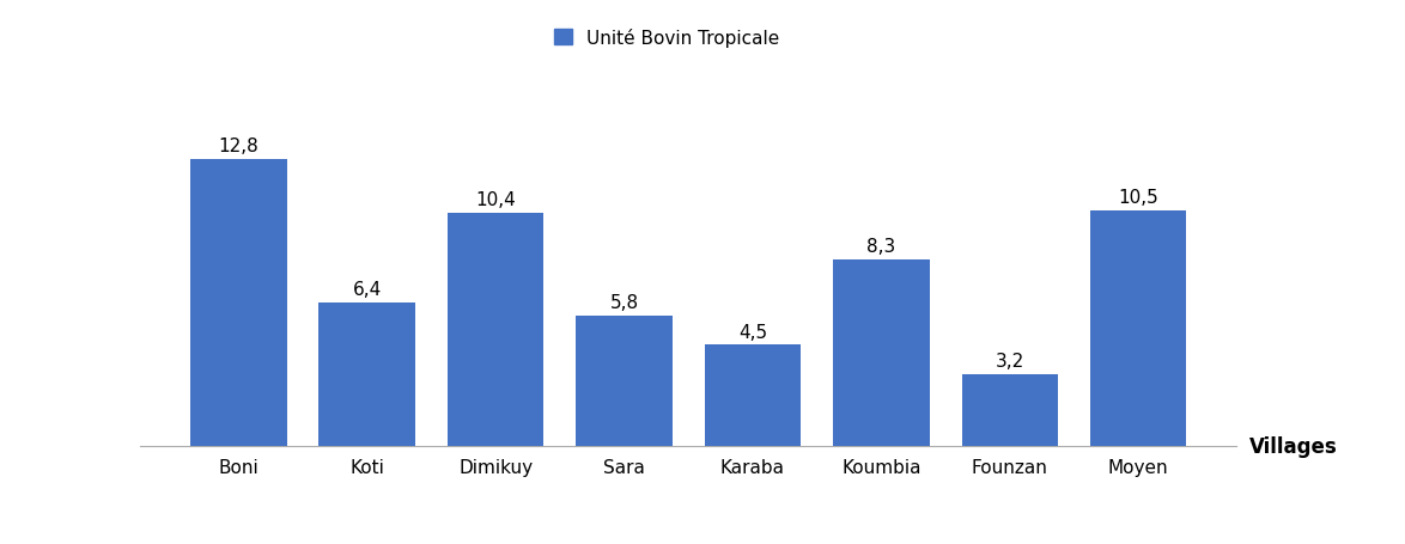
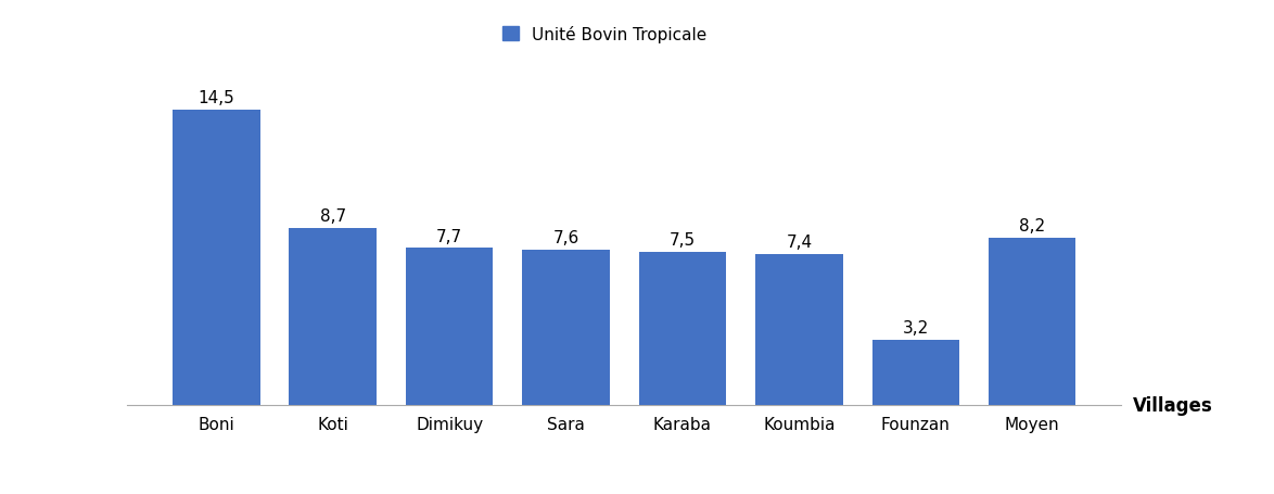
Boni: 12,8 -> 14,5
Koti: 6,4 -> 8,7
Dimikuy: 10,4 -> 7,7
Sara: 5,8 -> 7,6
Karaba: 4,5 -> 7,5
Koumbia: 8,3 -> 7,4
Moyen: 10,5 -> 8,2
